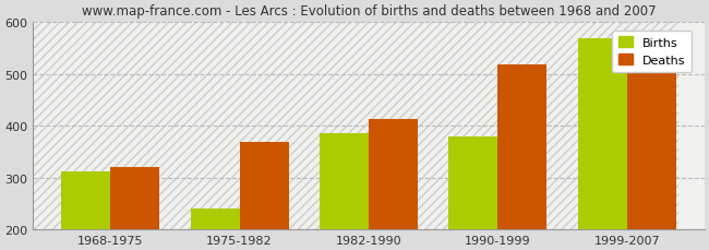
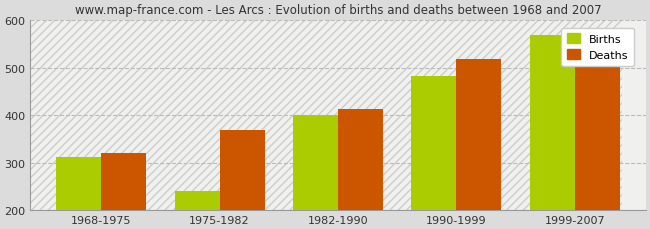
Births/1982-1990: 385 -> 401
Births/1990-1999: 380 -> 482
